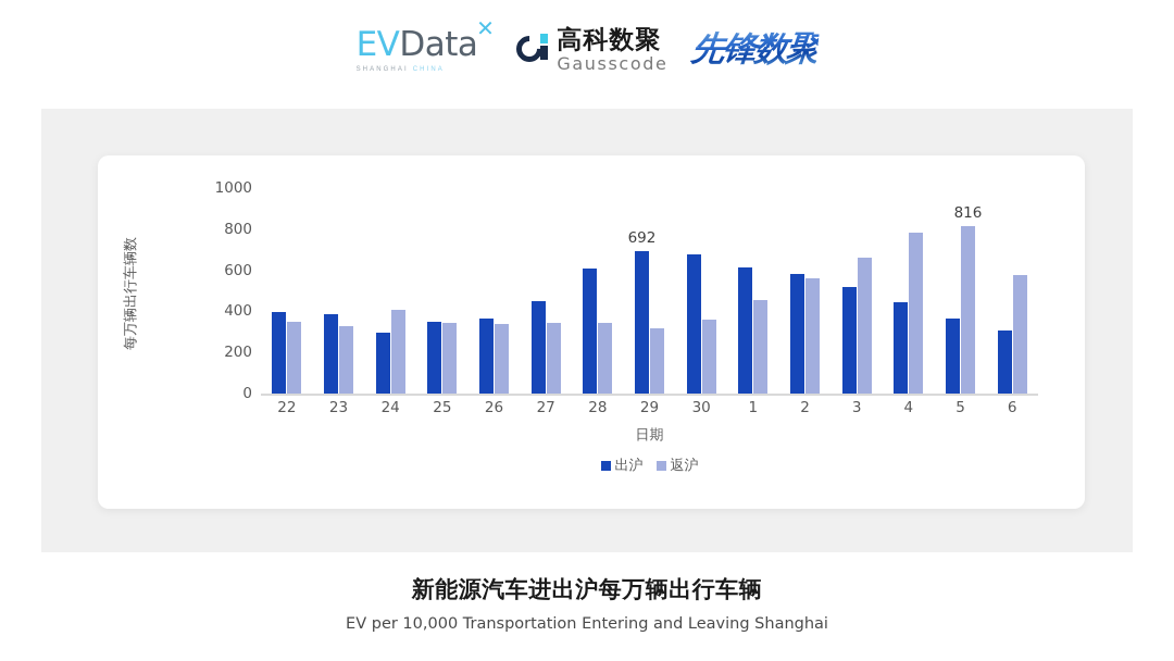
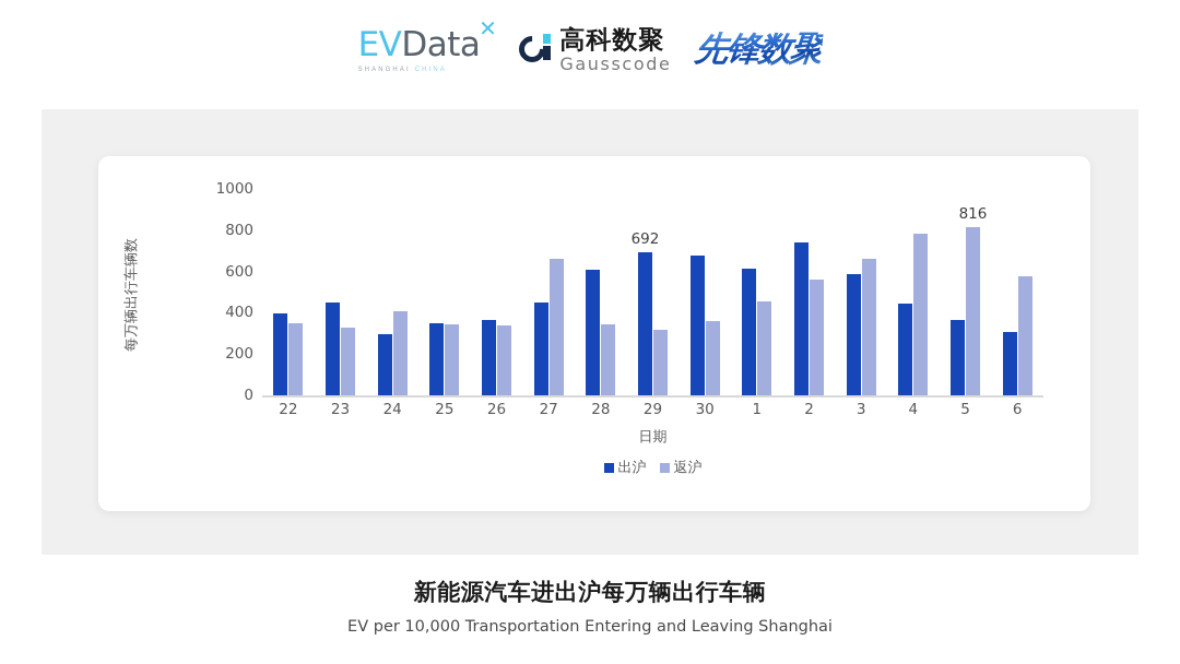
出沪/23: 390 -> 450
返沪/27: 340 -> 660
出沪/2: 580 -> 740
出沪/3: 520 -> 590
